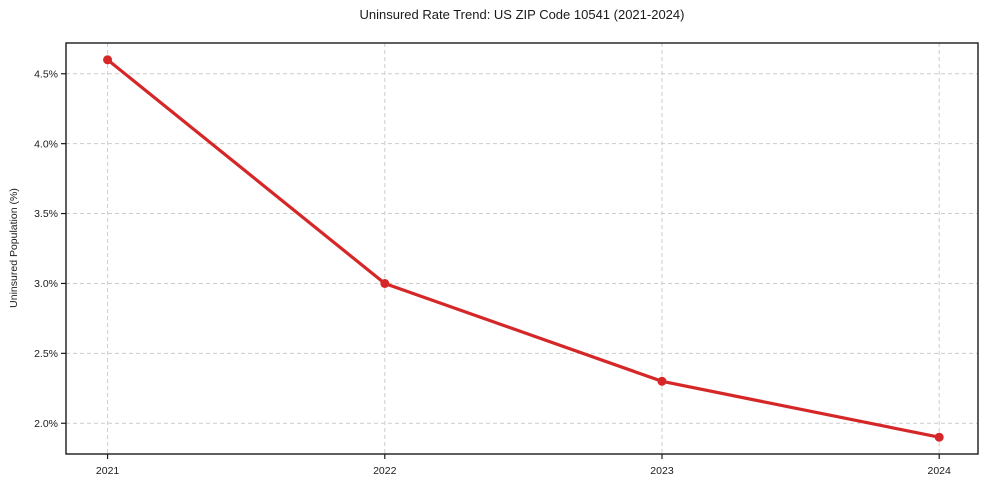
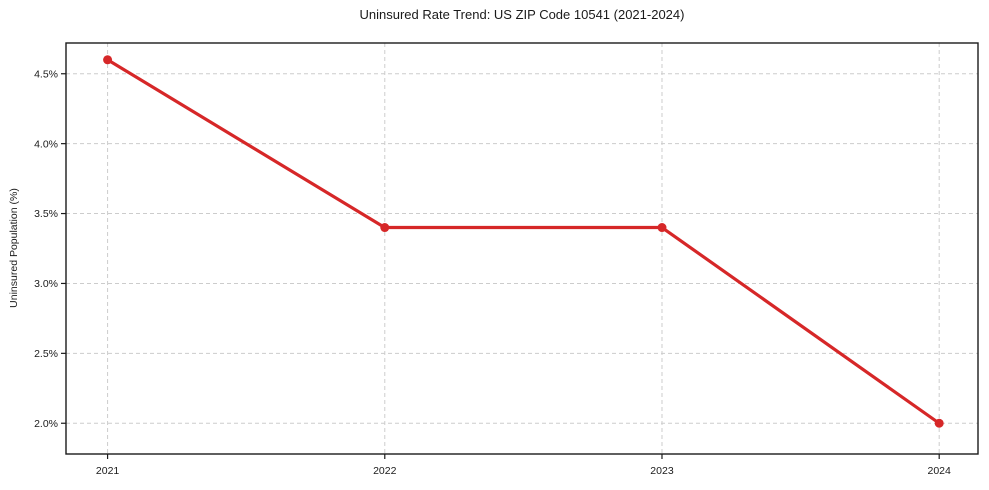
2022: 3.0% -> 3.4%
2023: 2.3% -> 3.4%
2024: 1.9% -> 2.0%
